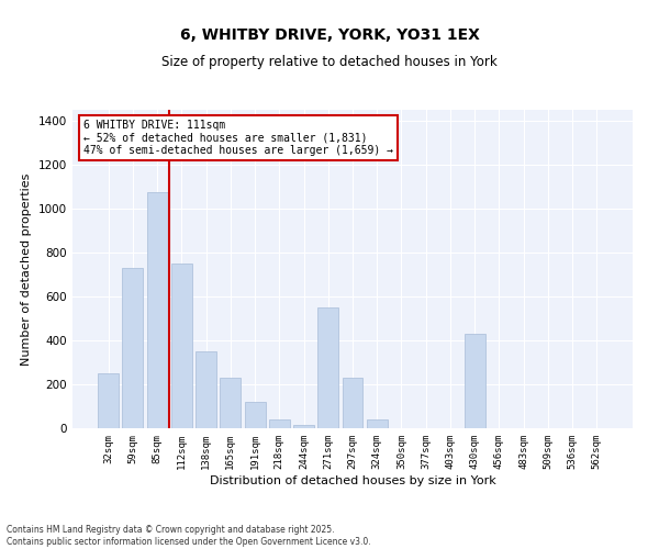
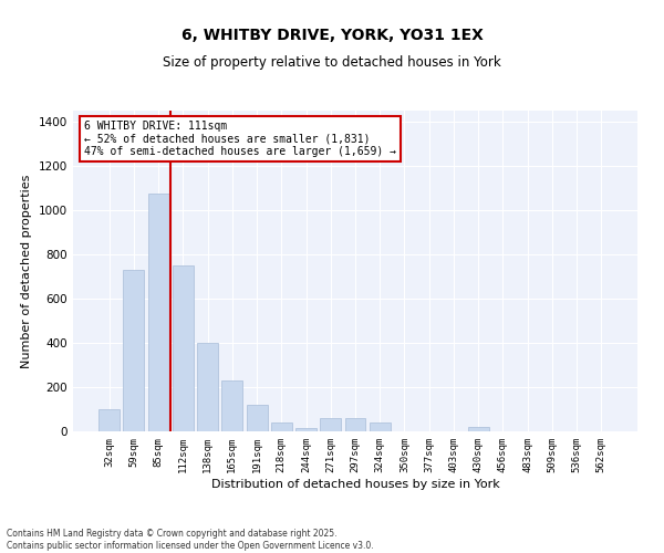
32sqm: 250 -> 100
138sqm: 350 -> 400
271sqm: 550 -> 60
297sqm: 230 -> 60
430sqm: 430 -> 20
